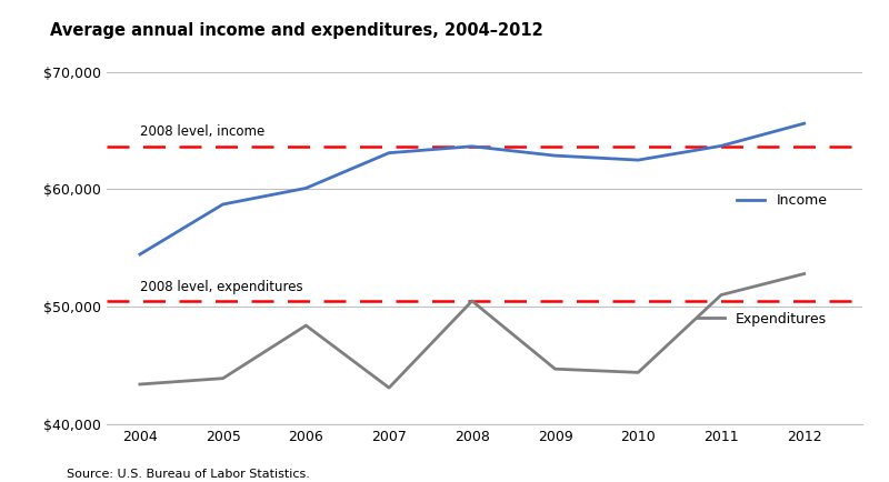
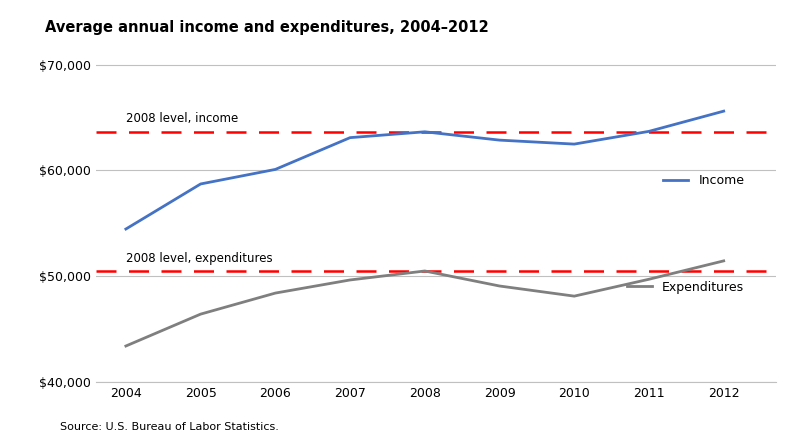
Expenditures/2005: $43,900 -> $46,400
Expenditures/2007: $43,100 -> $49,600
Expenditures/2009: $44,700 -> $49,100
Expenditures/2010: $44,400 -> $48,100
Expenditures/2011: $51,000 -> $49,700
Expenditures/2012: $52,800 -> $51,400
